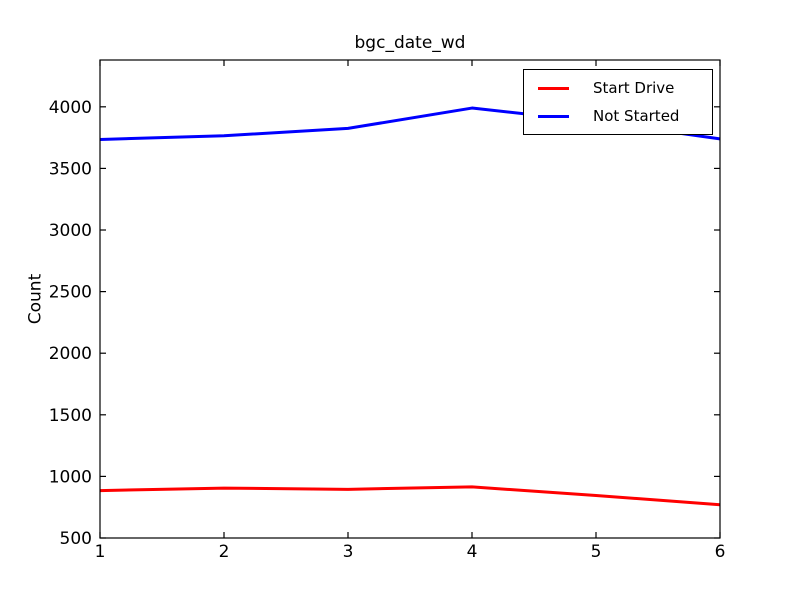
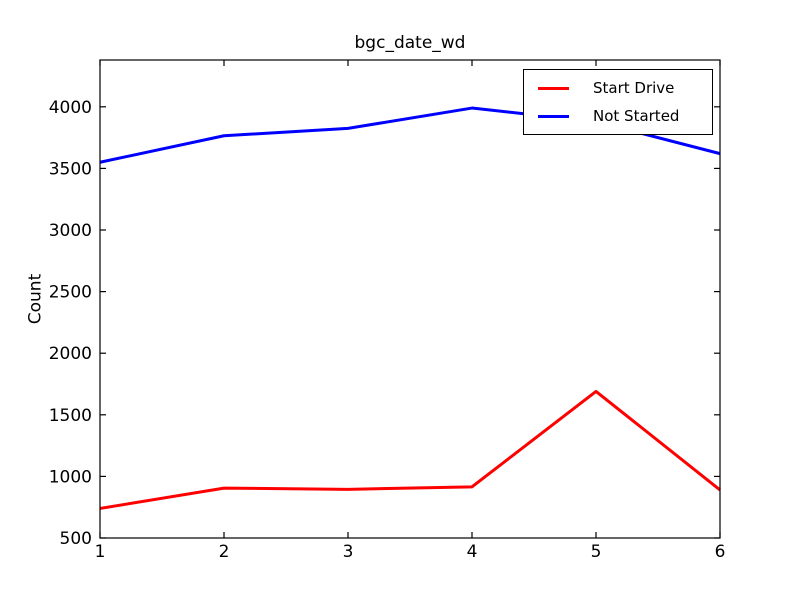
Start Drive/1: 880 -> 740
Not Started/1: 3740 -> 3550
Start Drive/5: 840 -> 1690
Start Drive/6: 770 -> 890
Not Started/6: 3740 -> 3620
